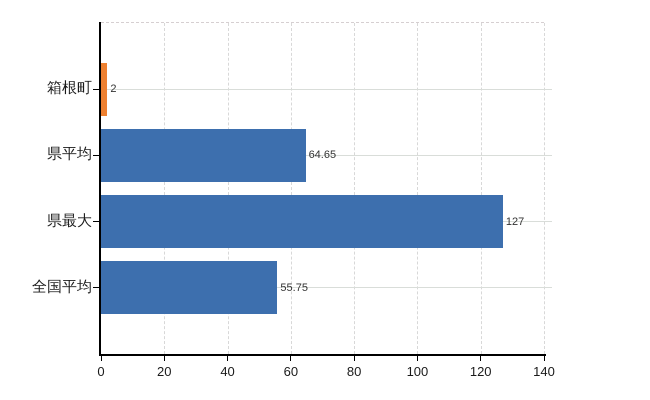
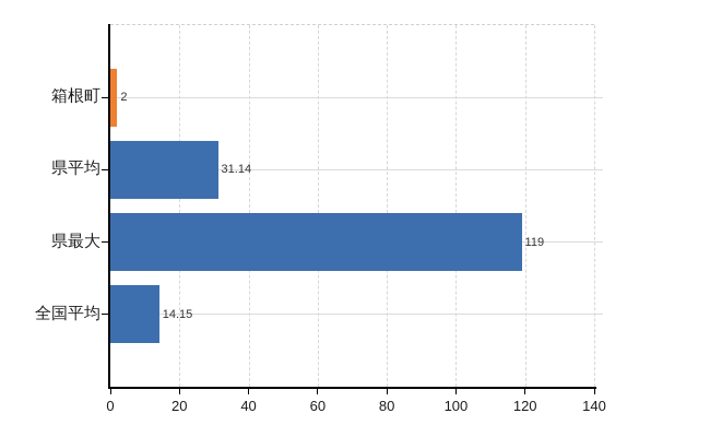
県平均: 64.65 -> 31.14
県最大: 127 -> 119
全国平均: 55.75 -> 14.15
